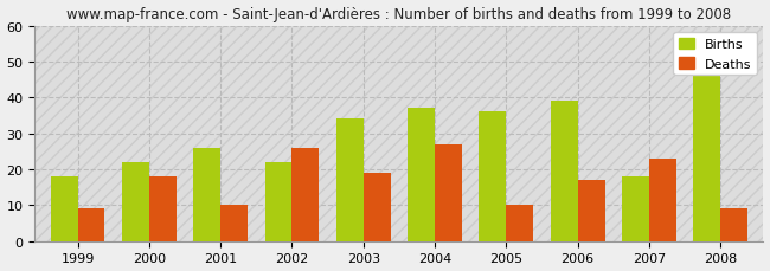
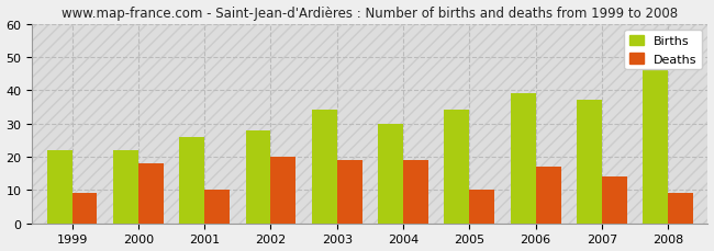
Births/1999: 18 -> 22
Births/2002: 22 -> 28
Deaths/2002: 26 -> 20
Births/2004: 37 -> 30
Deaths/2004: 27 -> 19
Births/2005: 36 -> 34
Births/2007: 18 -> 37
Deaths/2007: 23 -> 14
